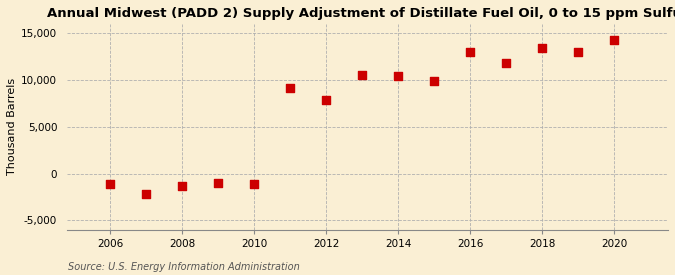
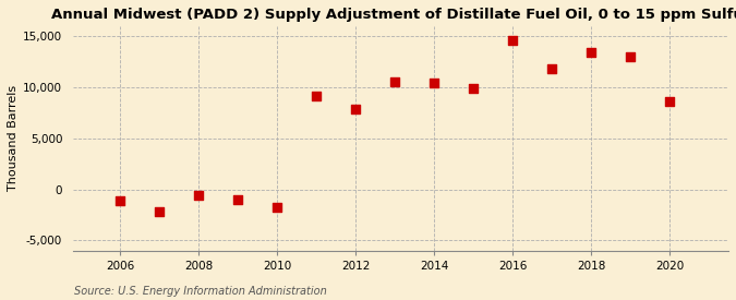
2008: -1,300 -> -600
2010: -1,100 -> -1,800
2016: 13,000 -> 14,600
2020: 14,300 -> 8,600
